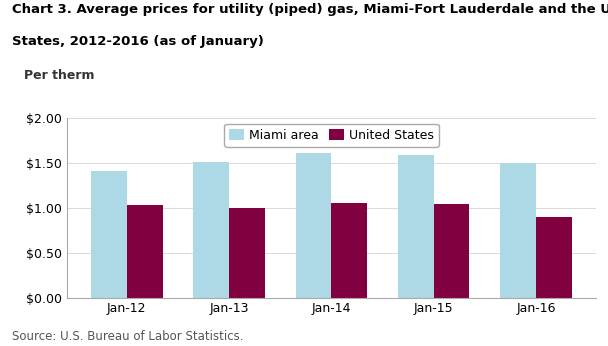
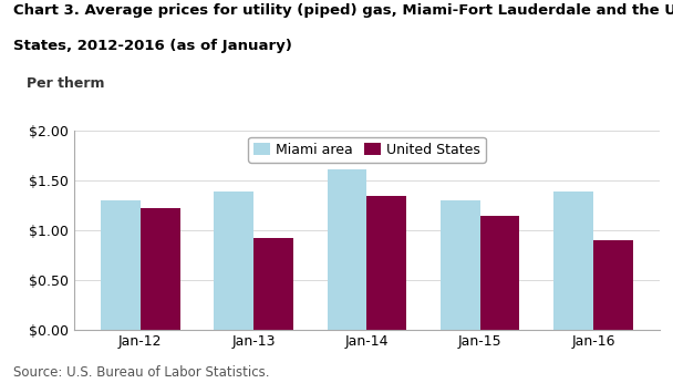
Miami area/Jan-12: $1.41 -> $1.30
United States/Jan-12: $1.03 -> $1.22
Miami area/Jan-13: $1.51 -> $1.38
United States/Jan-13: $0.99 -> $0.92
United States/Jan-14: $1.05 -> $1.34
Miami area/Jan-15: $1.59 -> $1.30
United States/Jan-15: $1.04 -> $1.14
Miami area/Jan-16: $1.50 -> $1.38
